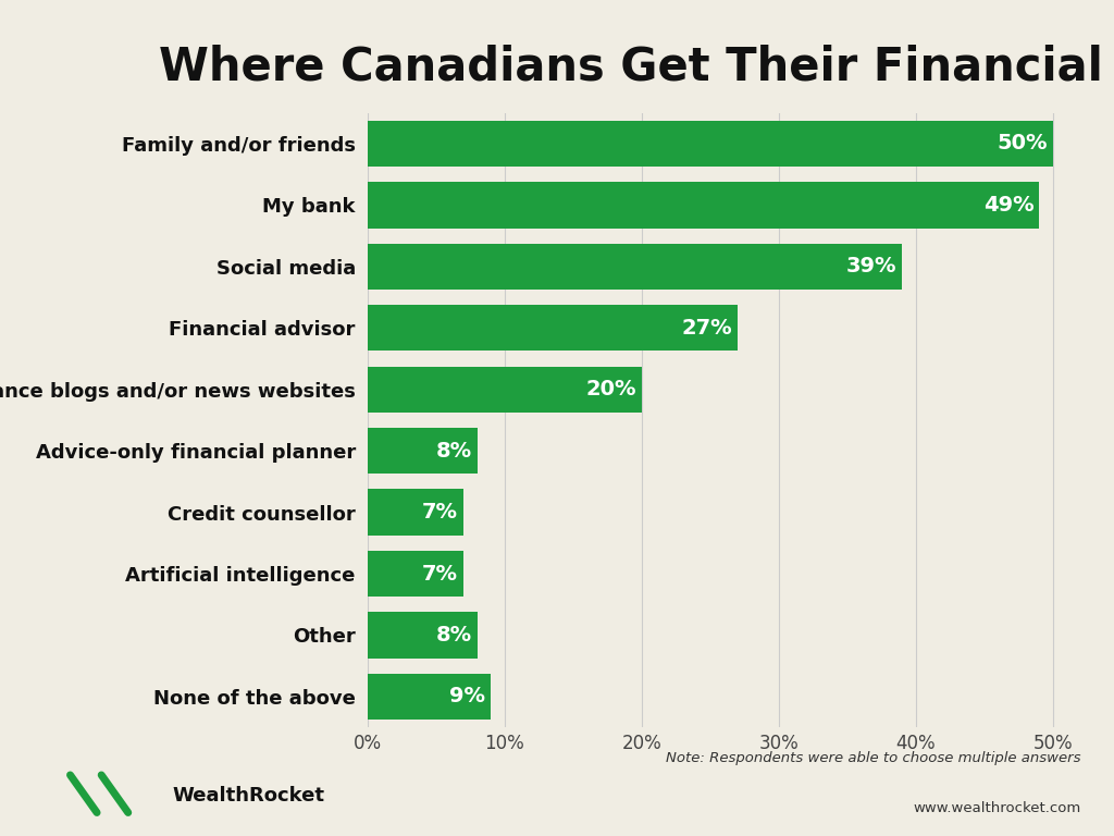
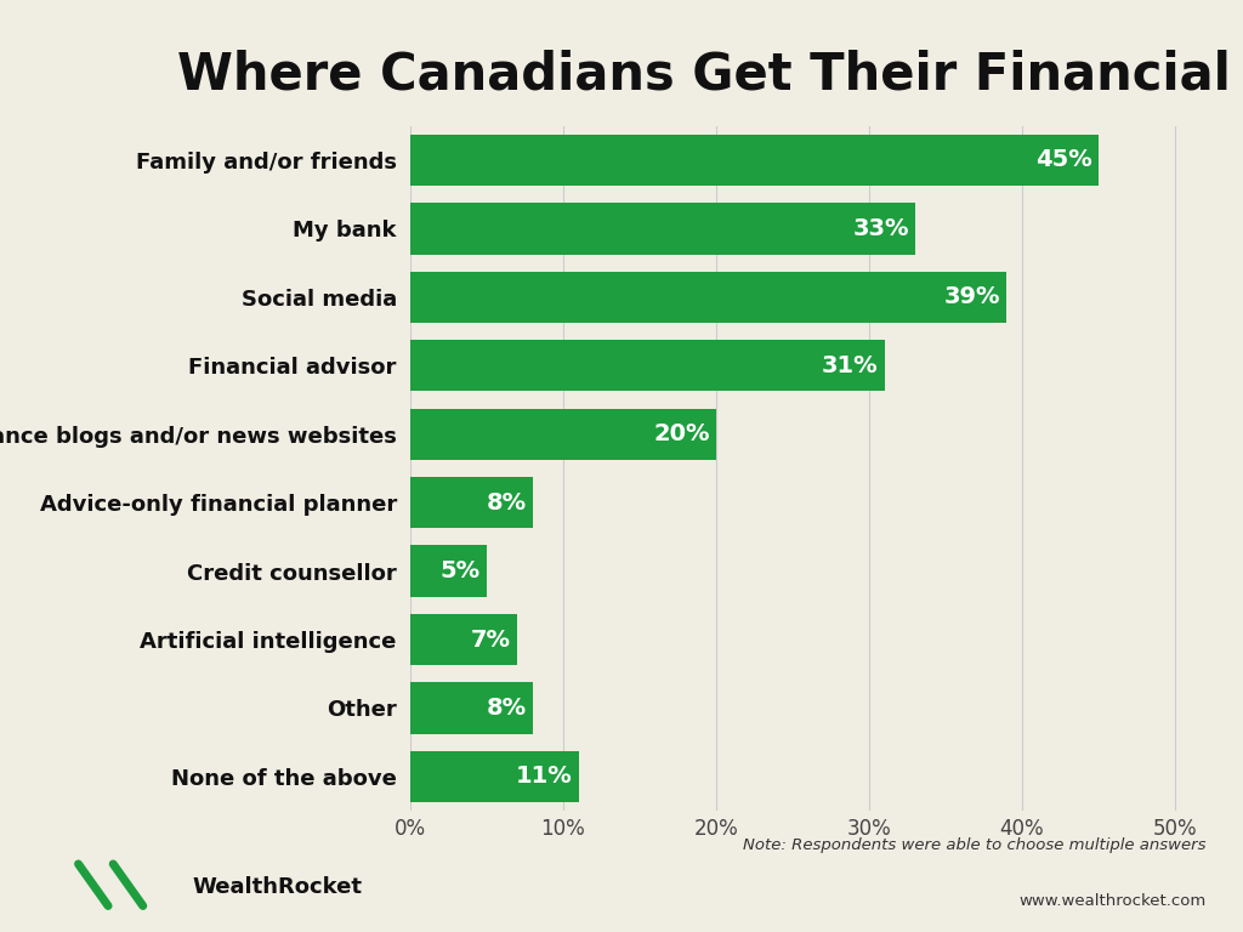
Family and/or friends: 50% -> 45%
My bank: 49% -> 33%
Financial advisor: 27% -> 31%
Credit counsellor: 7% -> 5%
None of the above: 9% -> 11%
